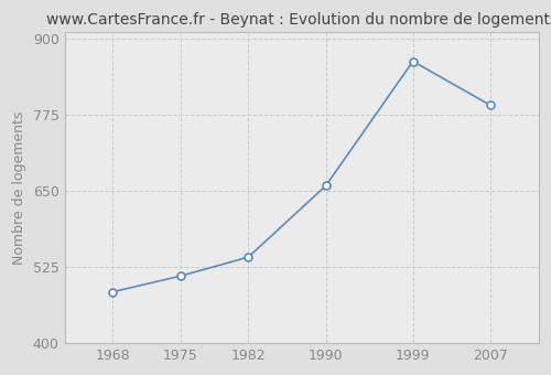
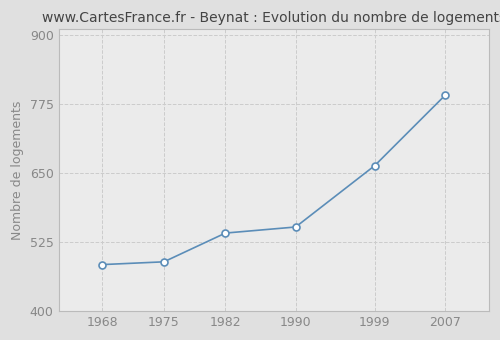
1975: 510 -> 489
1990: 658 -> 552
1999: 862 -> 663
